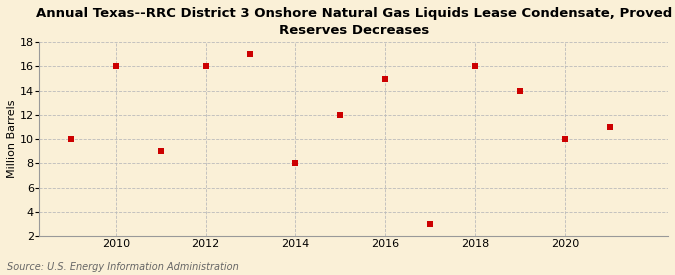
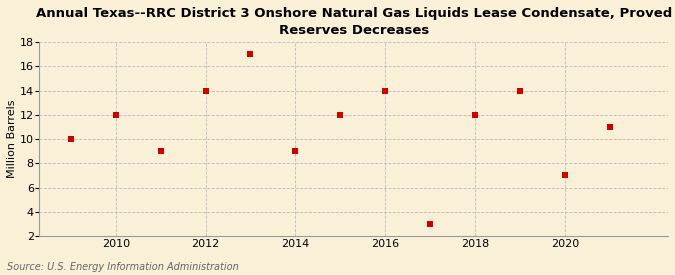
2010: 16 -> 12
2012: 16 -> 14
2014: 8 -> 9
2016: 15 -> 14
2018: 16 -> 12
2020: 10 -> 7
